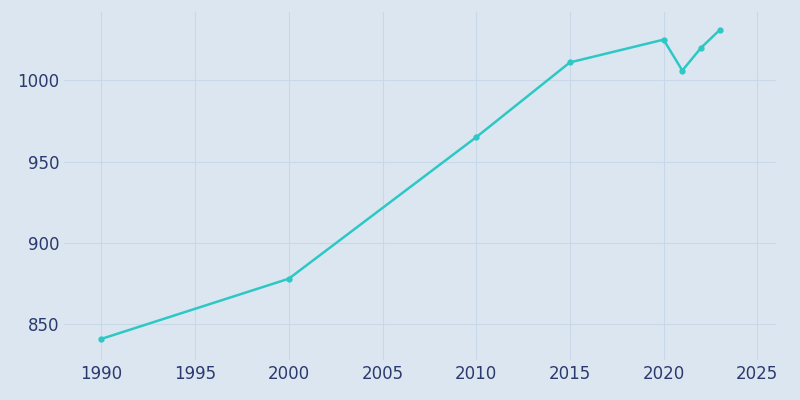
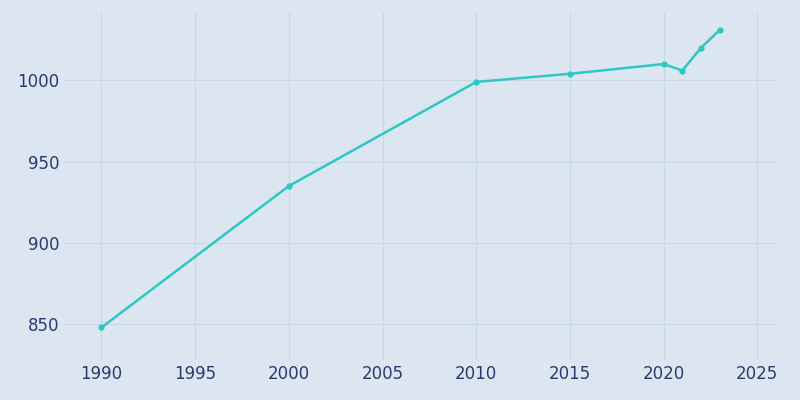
1990: 841 -> 848
2000: 878 -> 935
2010: 965 -> 999
2015: 1011 -> 1004
2020: 1025 -> 1010
